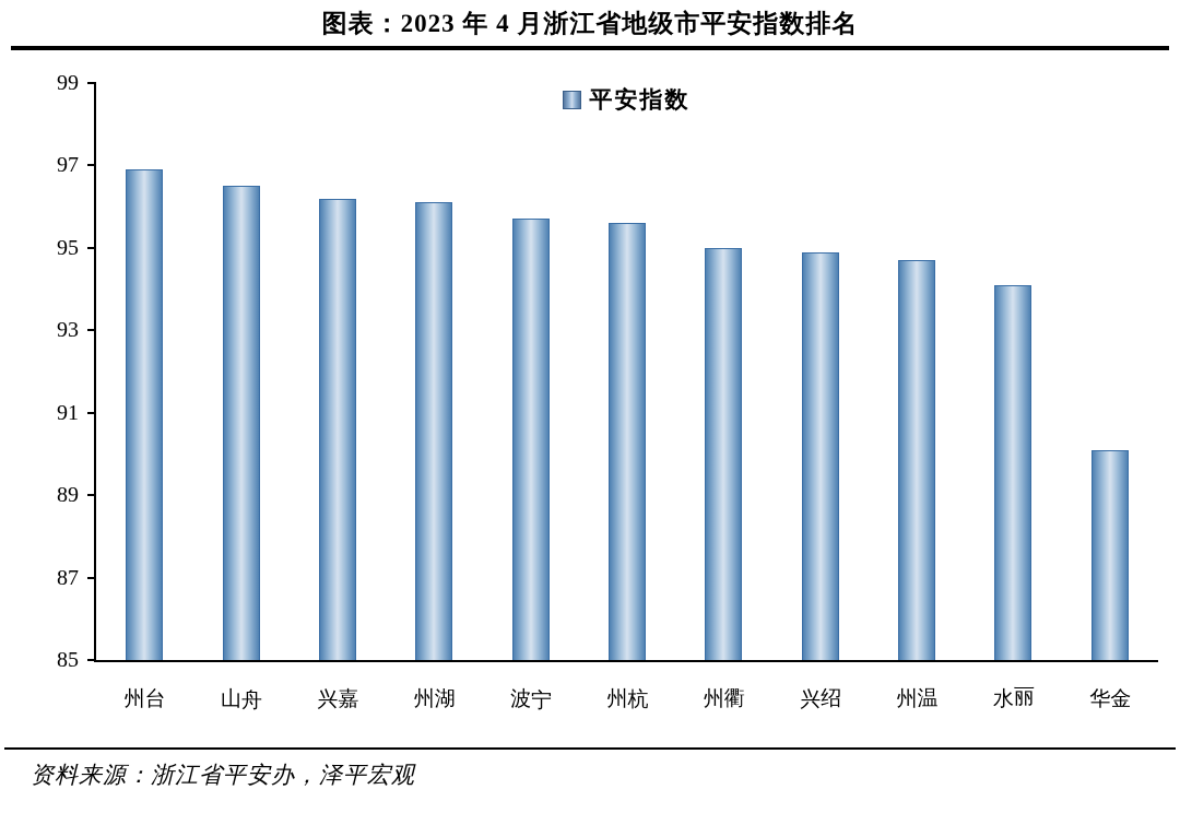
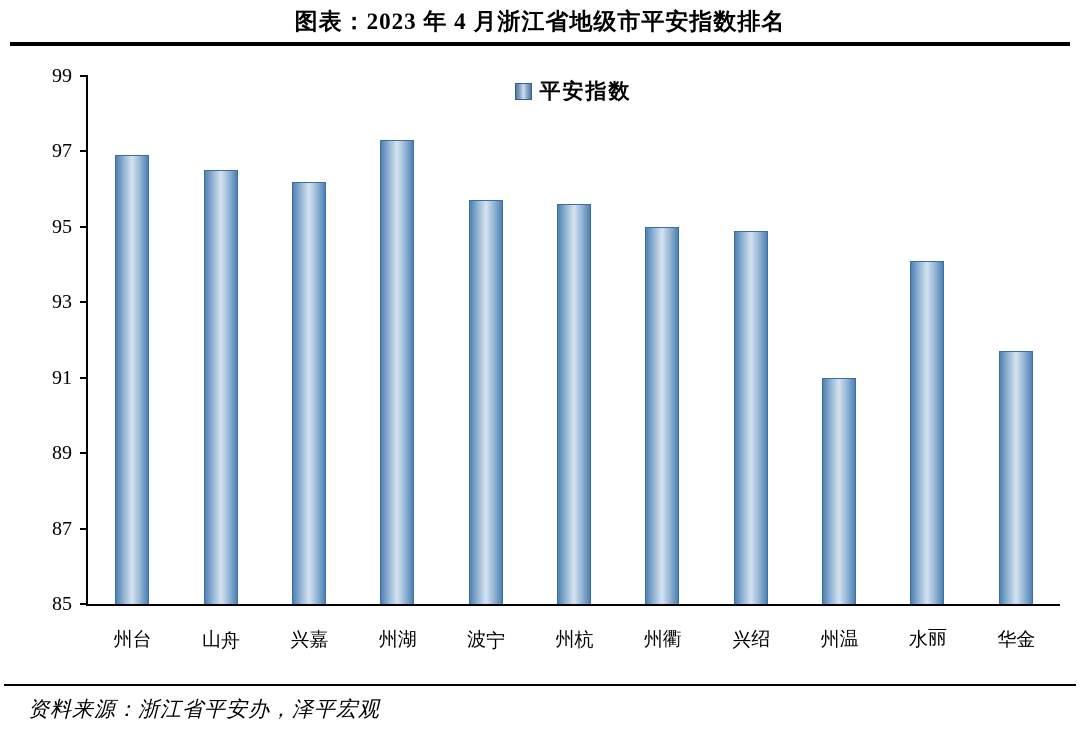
湖州: 96.1 -> 97.3
温州: 94.7 -> 91.0
金华: 90.1 -> 91.7
